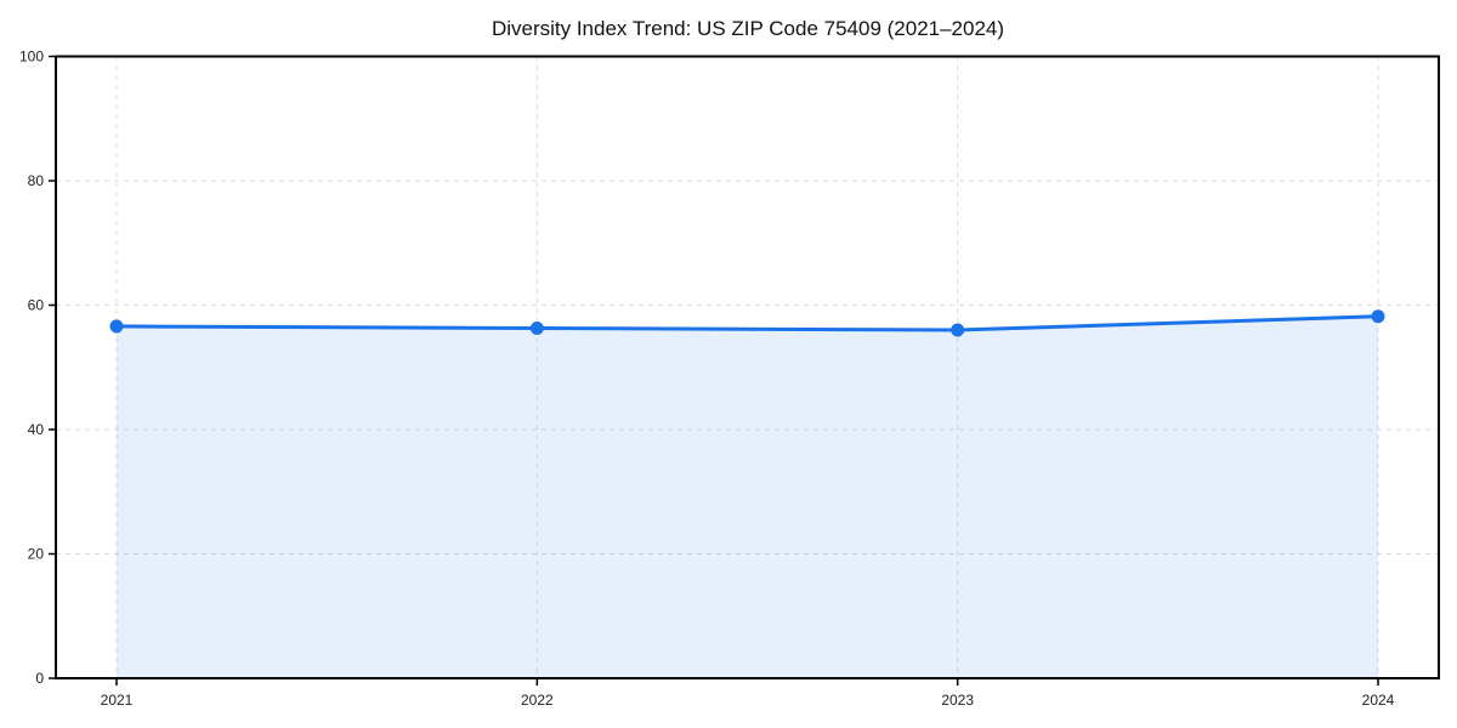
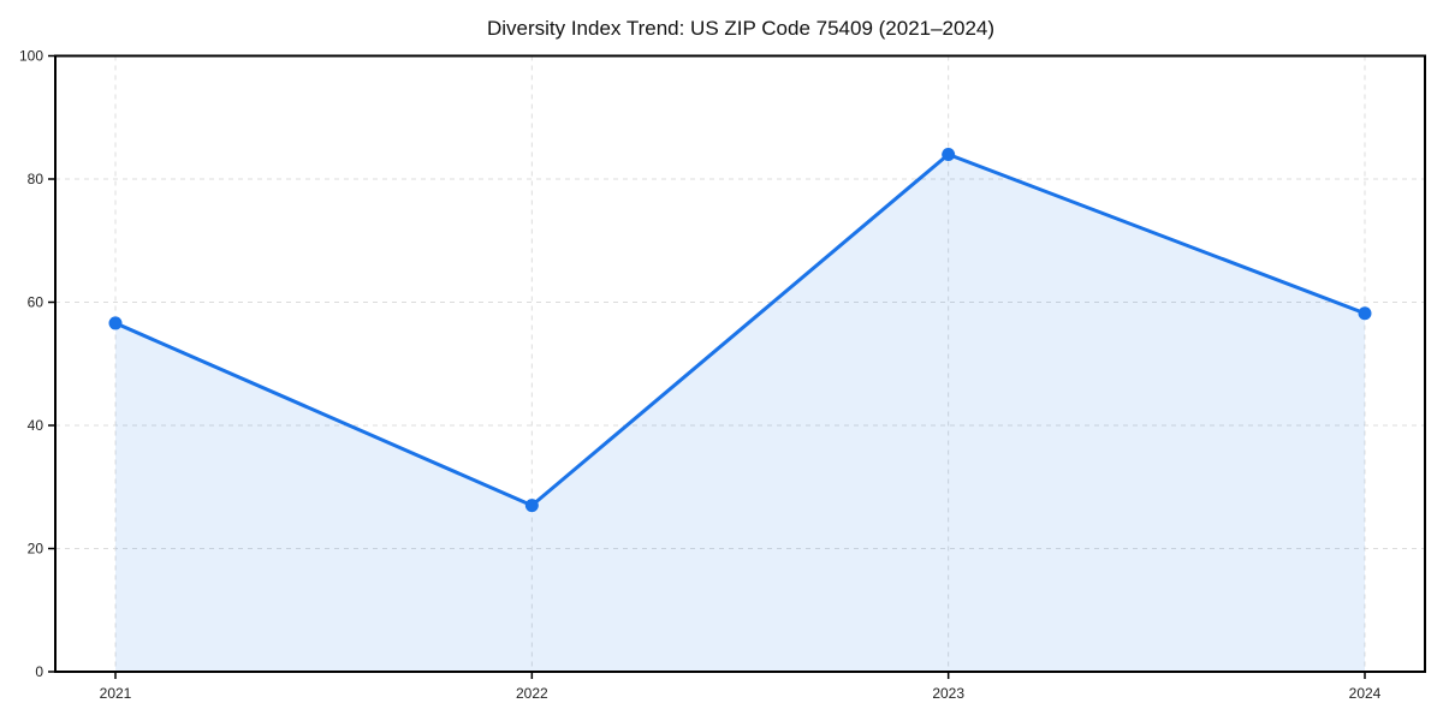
2022: 56 -> 27
2023: 56 -> 84
